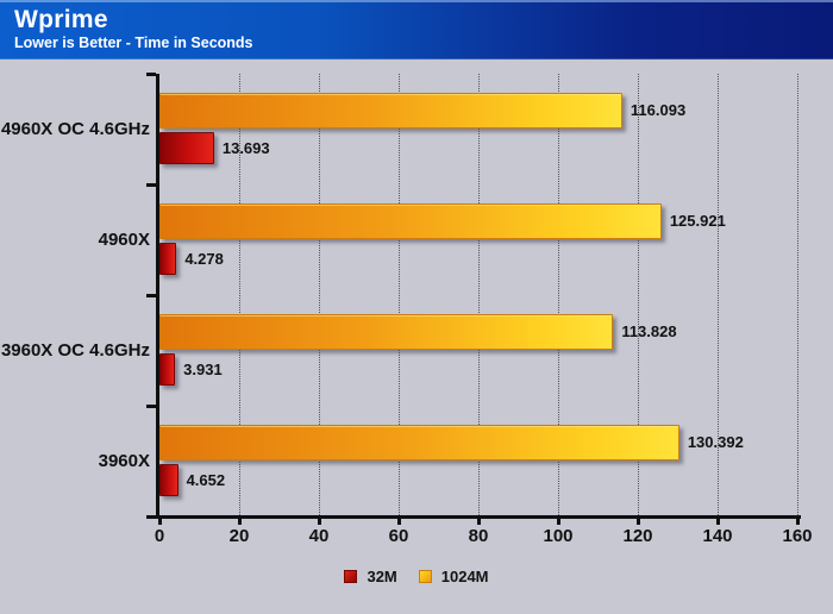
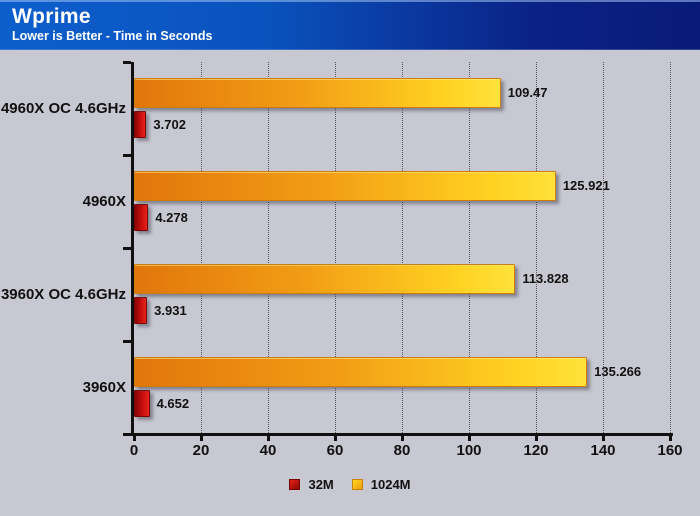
32M/4960X OC 4.6GHz: 13.693 -> 3.702
1024M/4960X OC 4.6GHz: 116.093 -> 109.47
1024M/3960X: 130.392 -> 135.266
